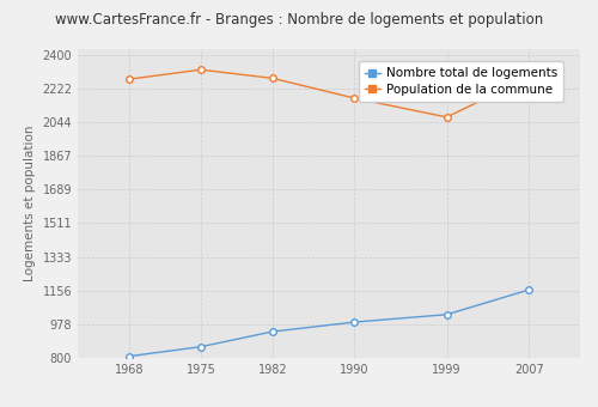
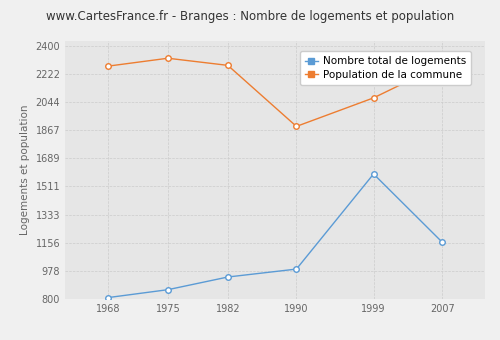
Population de la commune/1990: 2170 -> 1890
Nombre total de logements/1999: 1030 -> 1590
